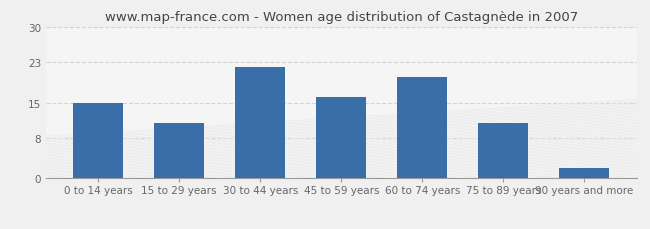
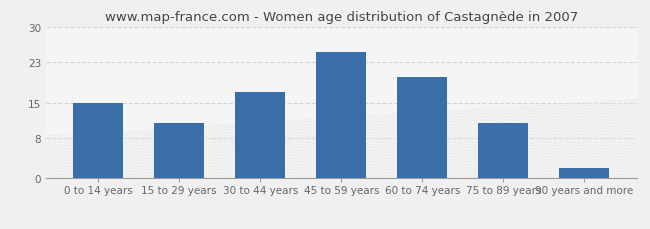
30 to 44 years: 22 -> 17
45 to 59 years: 16 -> 25
